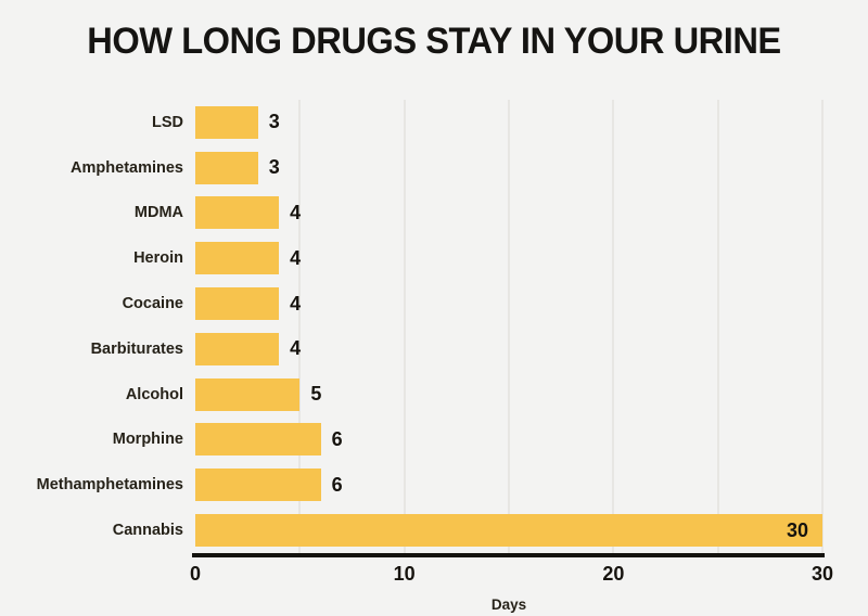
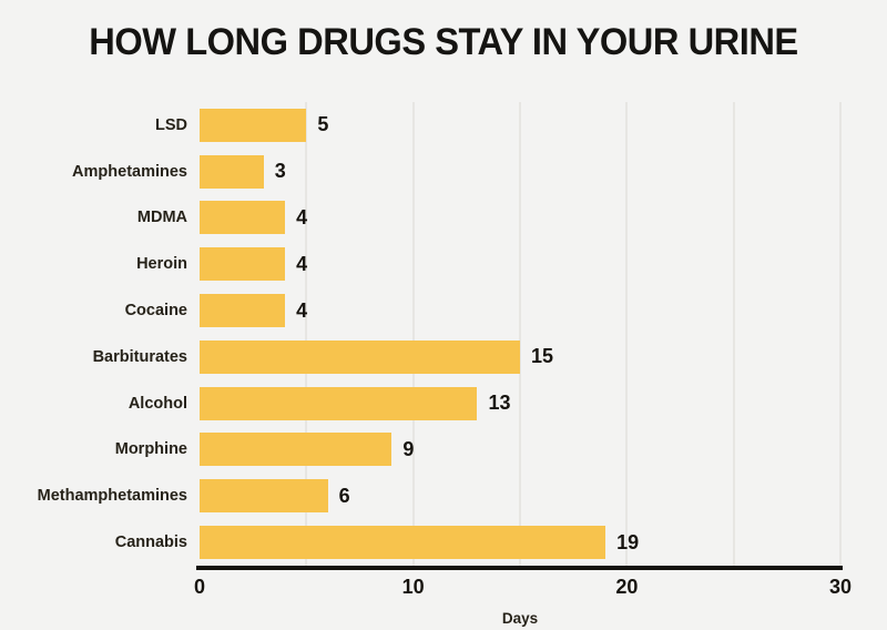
LSD: 3 -> 5
Barbiturates: 4 -> 15
Alcohol: 5 -> 13
Morphine: 6 -> 9
Cannabis: 30 -> 19
